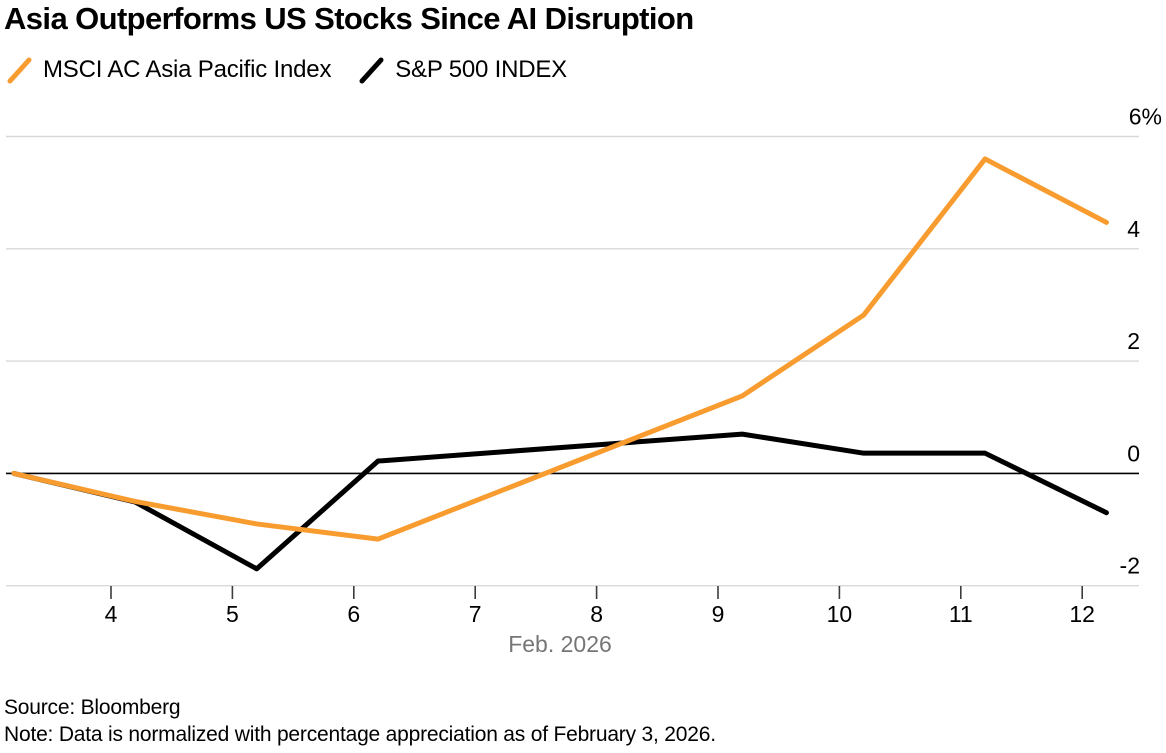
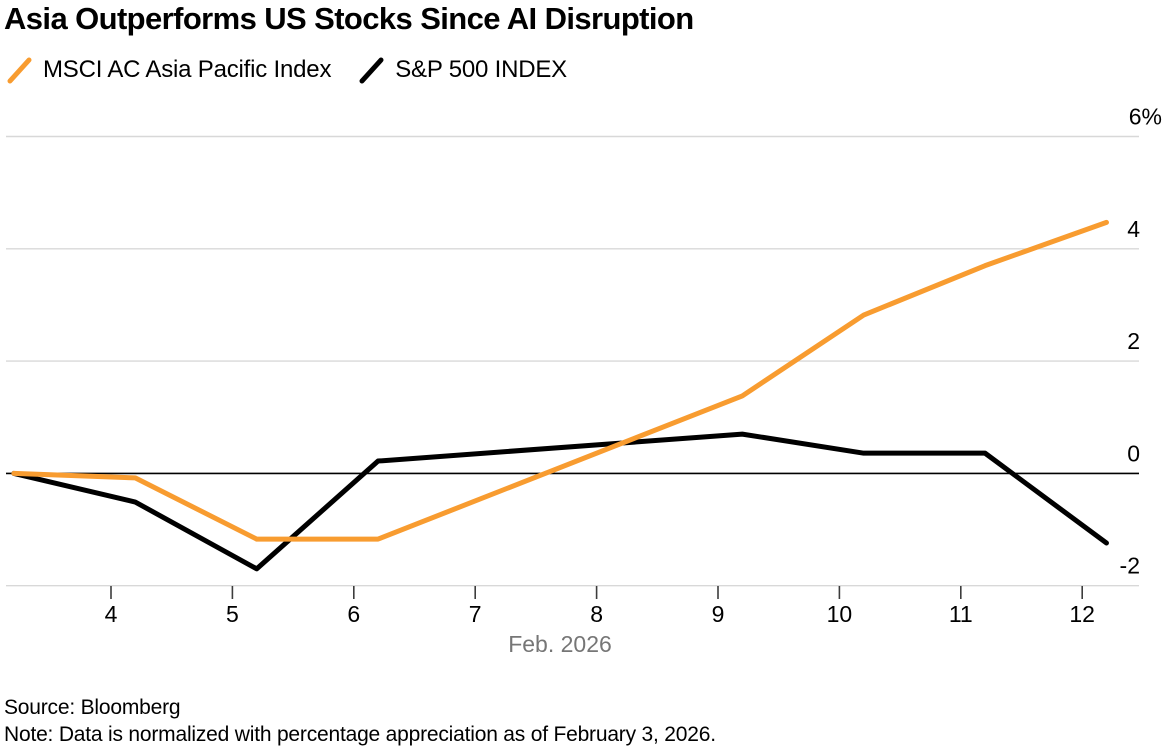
MSCI AC Asia Pacific Index/4: -0.5% -> -0.1%
MSCI AC Asia Pacific Index/5: -0.9% -> -1.2%
MSCI AC Asia Pacific Index/11: 5.6% -> 3.7%
S&P 500 INDEX/12: -0.7% -> -1.2%
